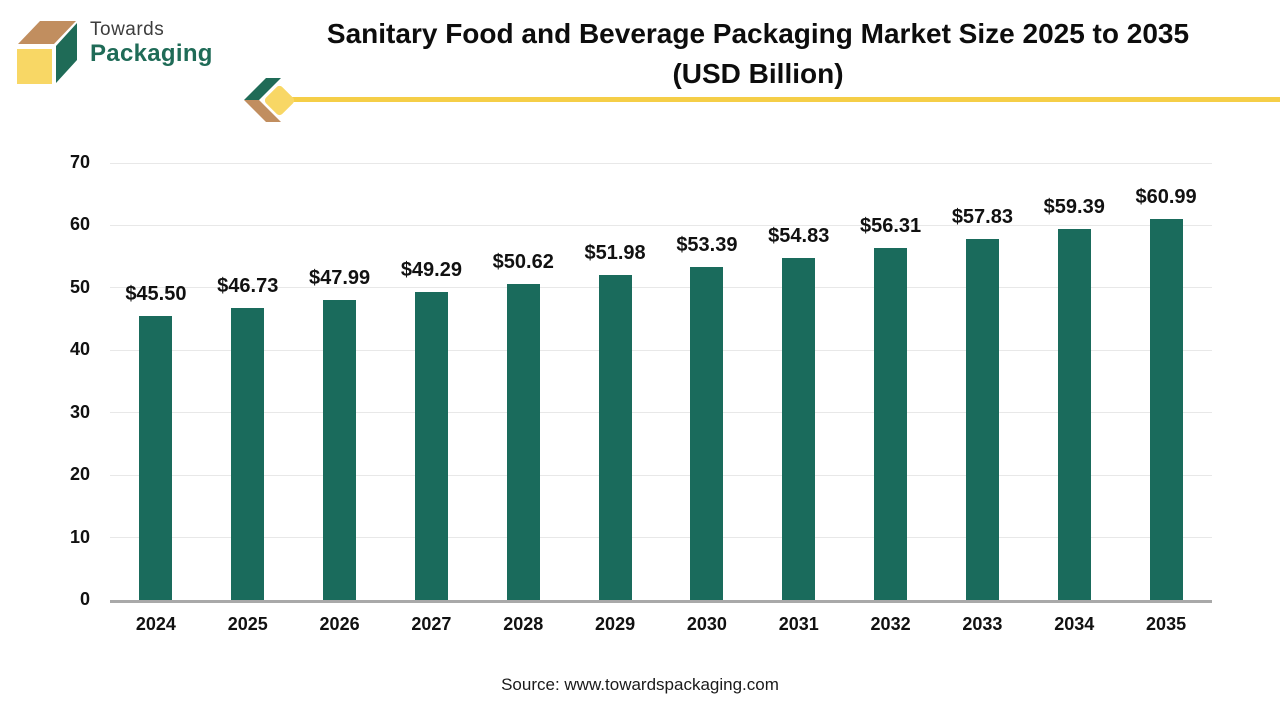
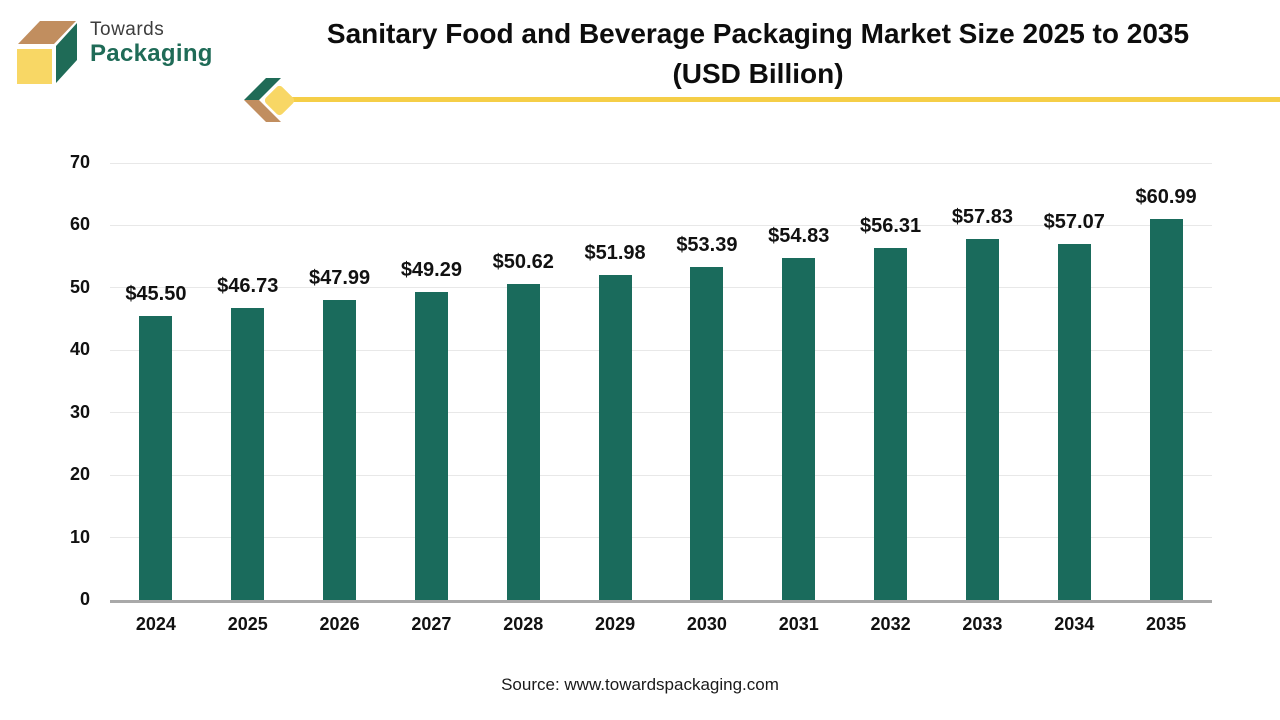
2034: $59.39 -> $57.07
